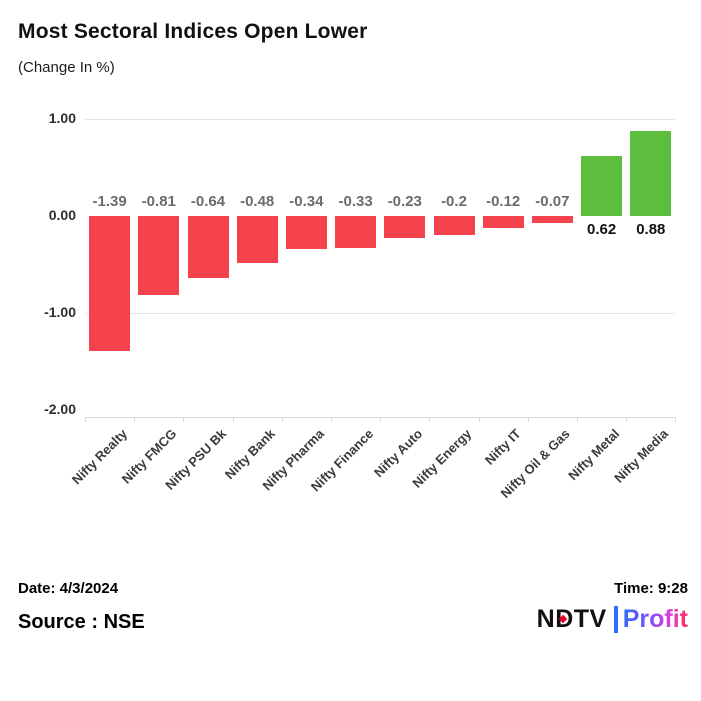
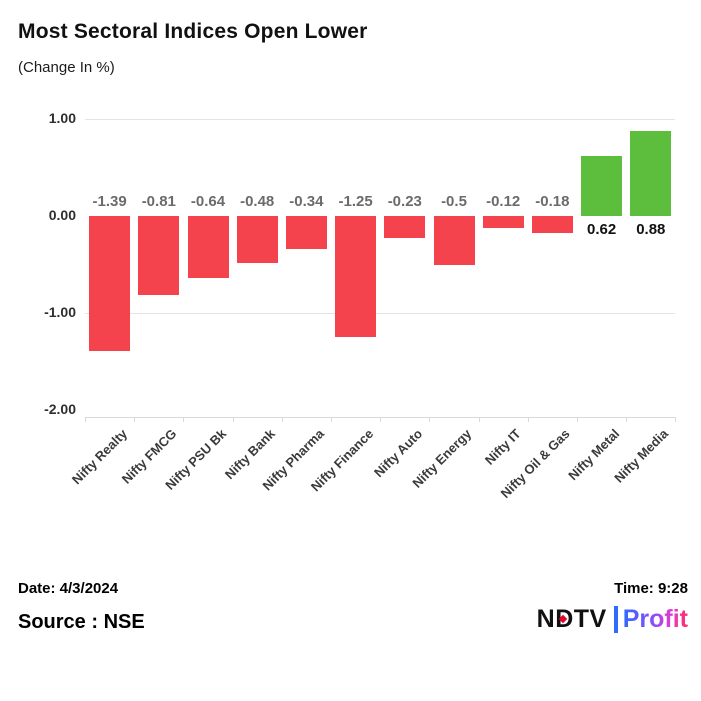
Nifty Finance: -0.33 -> -1.25
Nifty Energy: -0.2 -> -0.5
Nifty Oil & Gas: -0.07 -> -0.18
